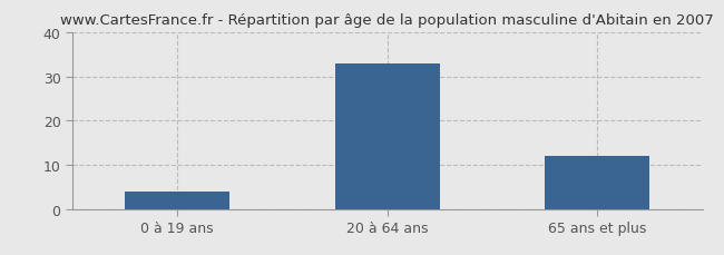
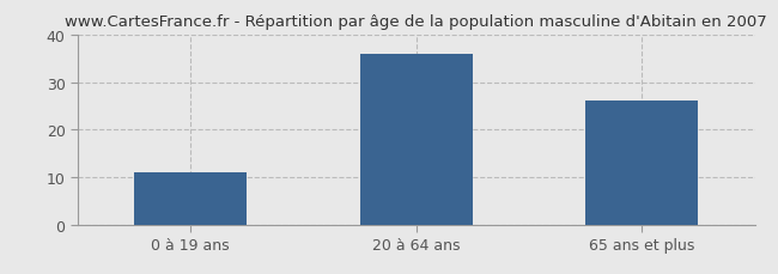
0 à 19 ans: 4 -> 11
20 à 64 ans: 33 -> 36
65 ans et plus: 12 -> 26
